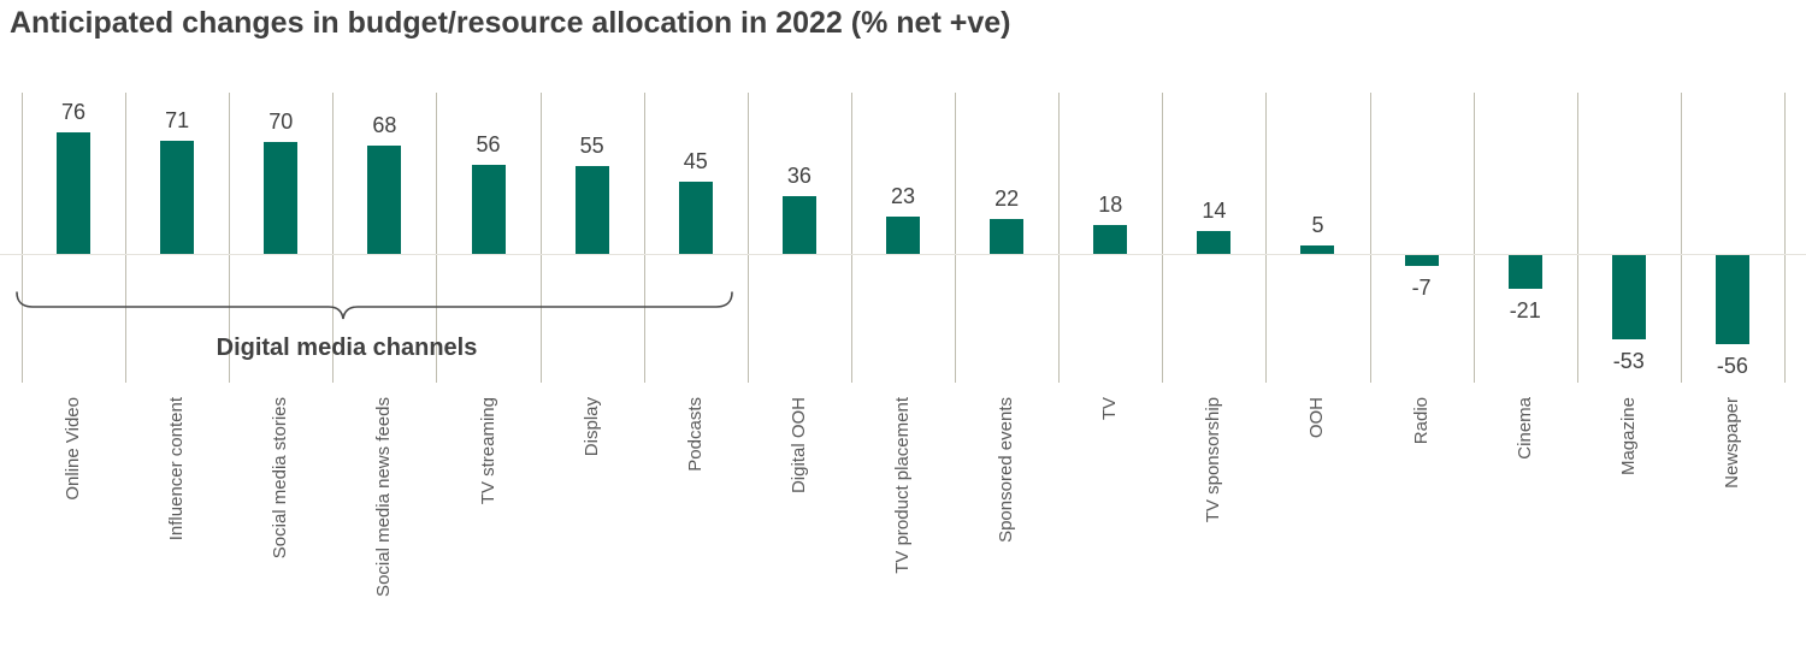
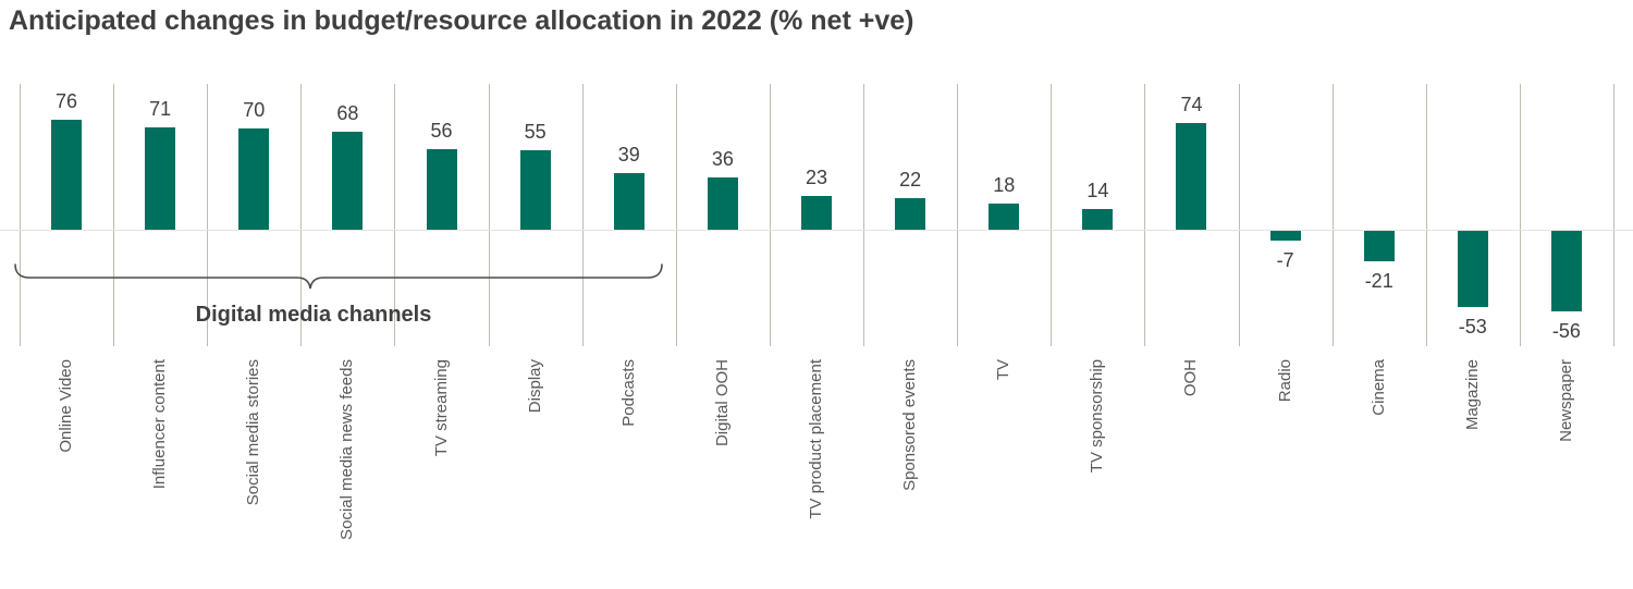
Podcasts: 45 -> 39
OOH: 5 -> 74
